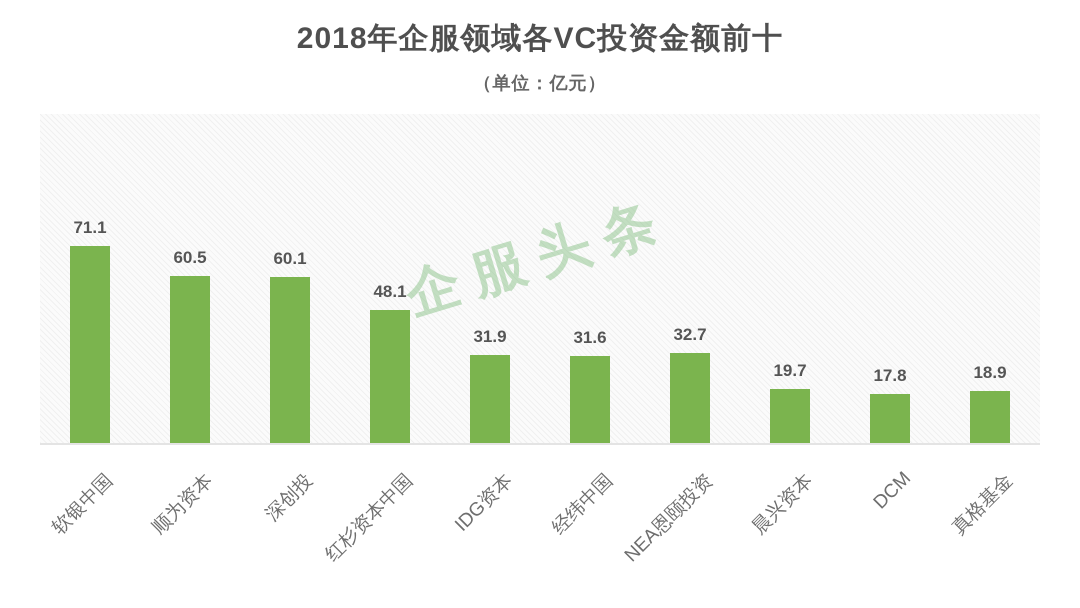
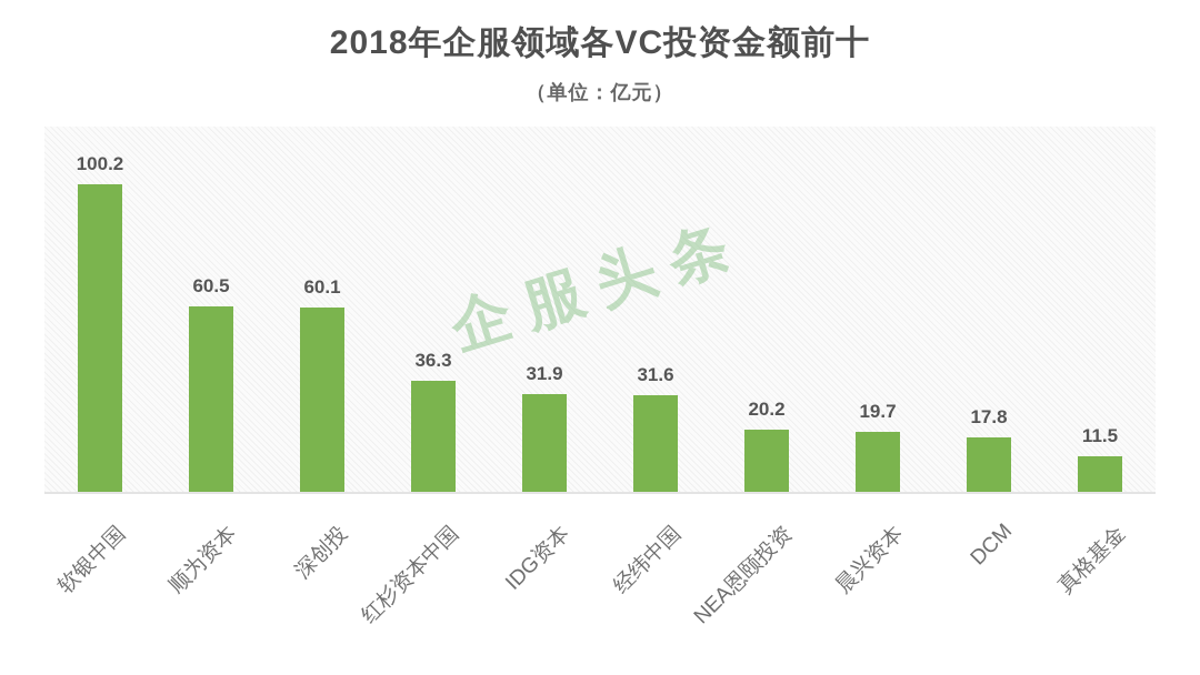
软银中国: 71.1 -> 100.2
红杉资本中国: 48.1 -> 36.3
NEA恩颐投资: 32.7 -> 20.2
真格基金: 18.9 -> 11.5
